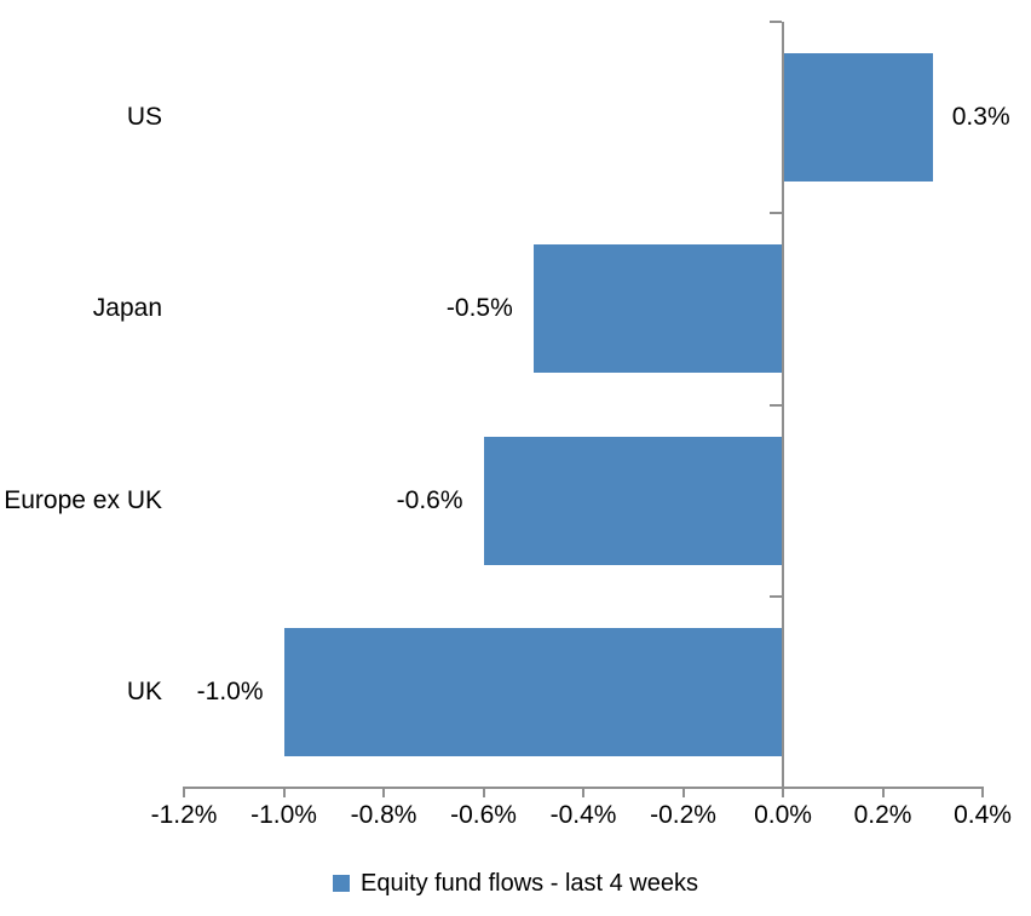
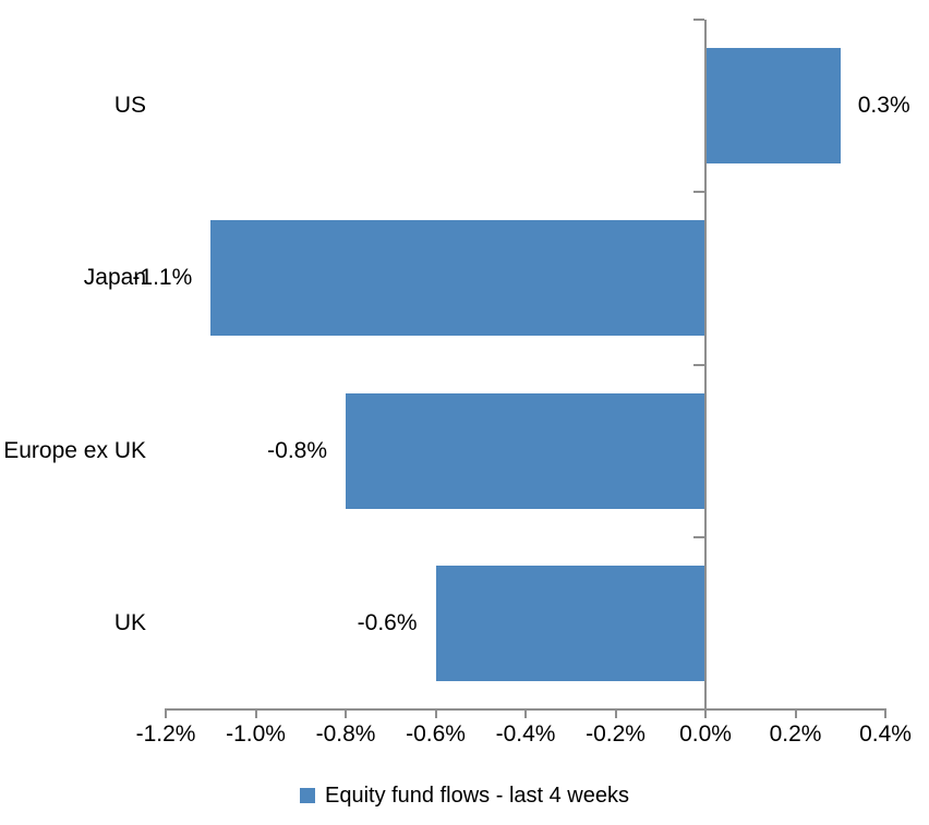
Japan: -0.5% -> -1.1%
Europe ex UK: -0.6% -> -0.8%
UK: -1.0% -> -0.6%
